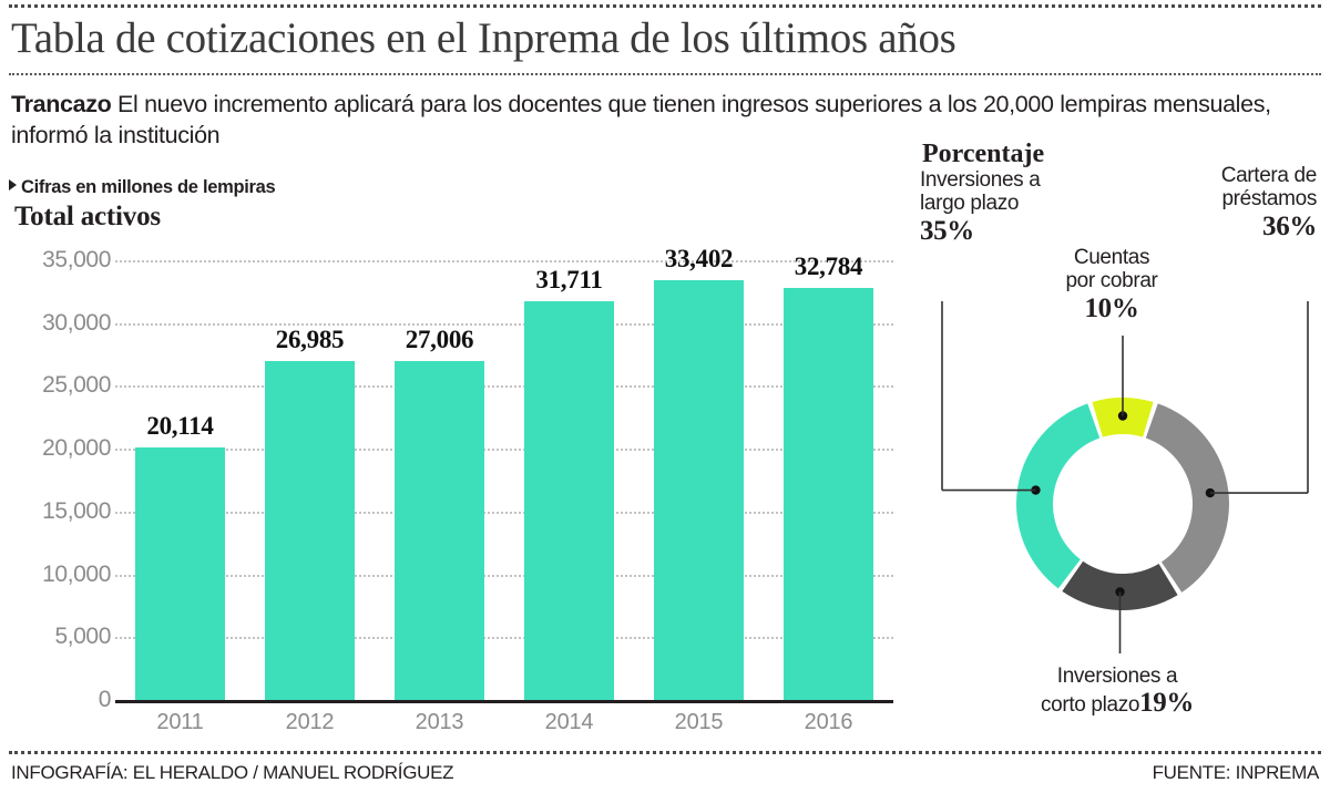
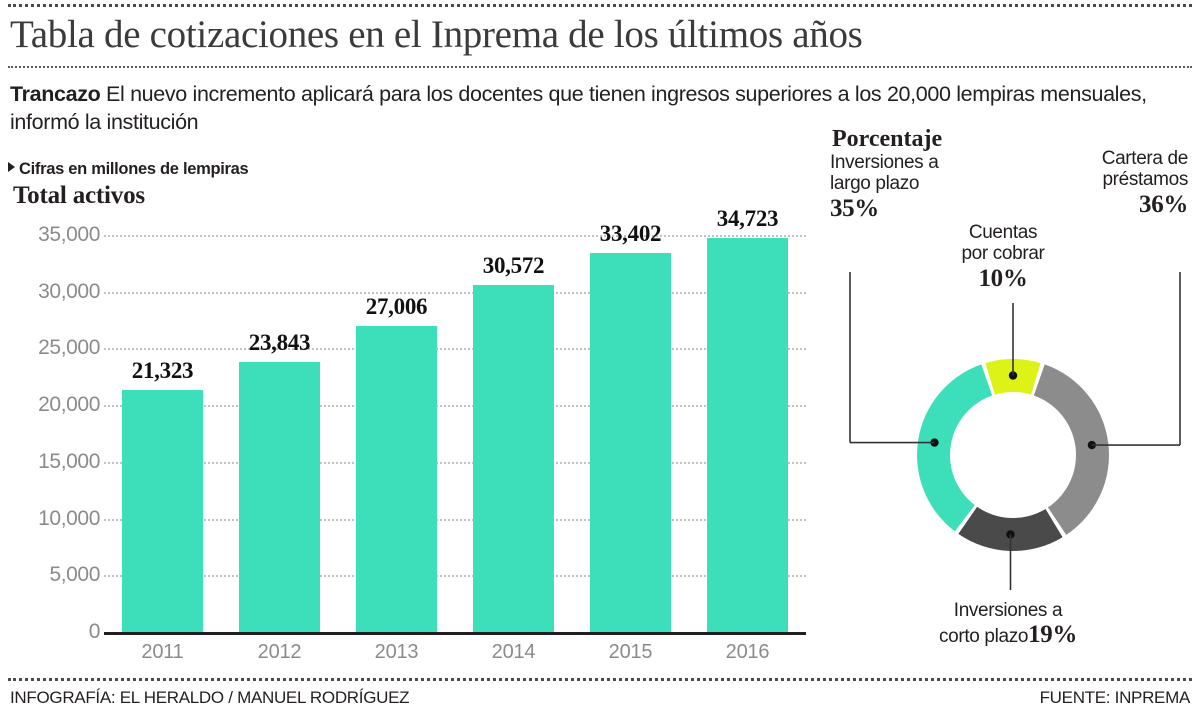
Total activos/2011: 20,114 -> 21,323
Total activos/2012: 26,985 -> 23,843
Total activos/2014: 31,711 -> 30,572
Total activos/2016: 32,784 -> 34,723
